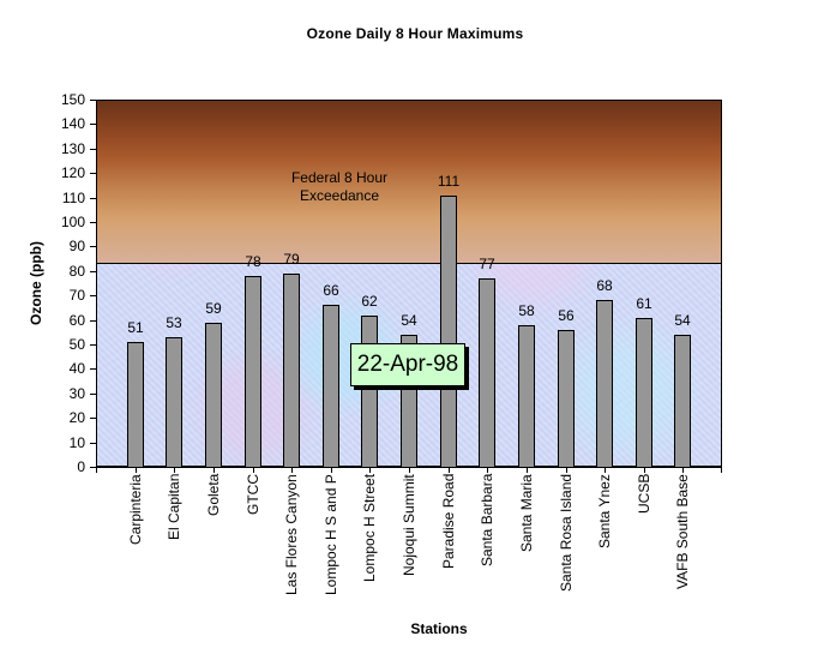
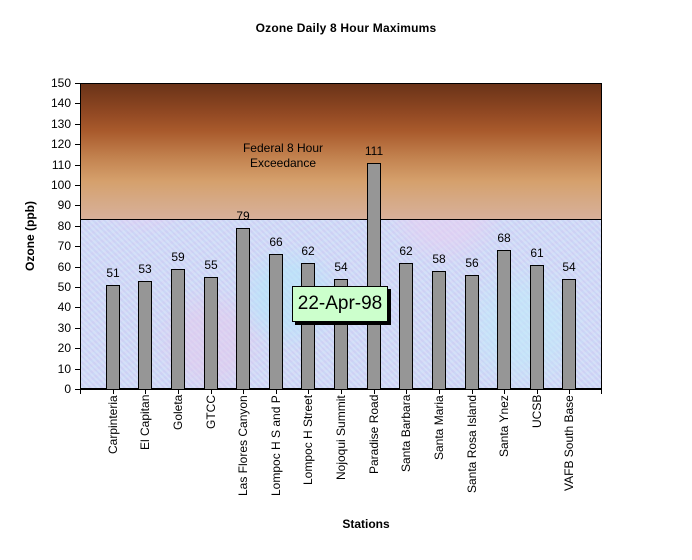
GTCC: 78 -> 55
Santa Barbara: 77 -> 62
